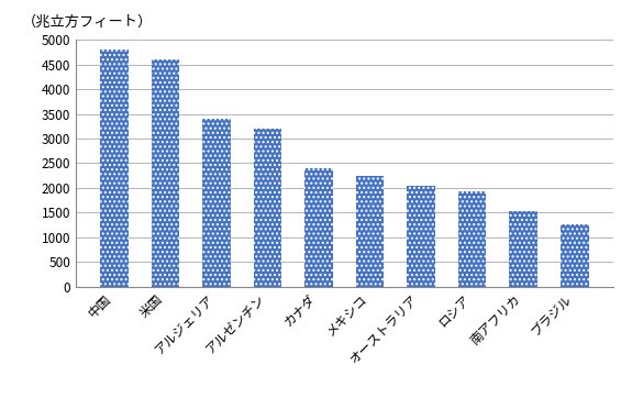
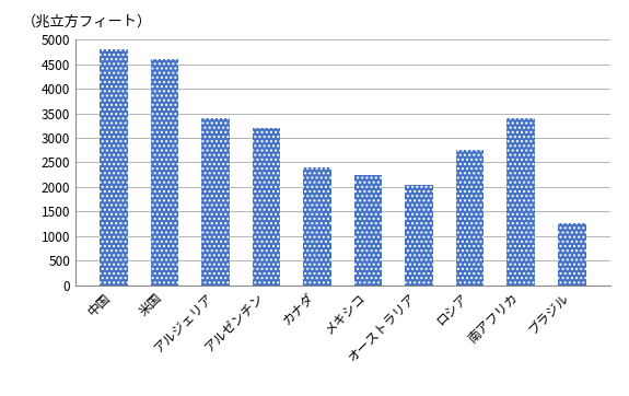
ロシア: 1930 -> 2750
南アフリカ: 1530 -> 3400
